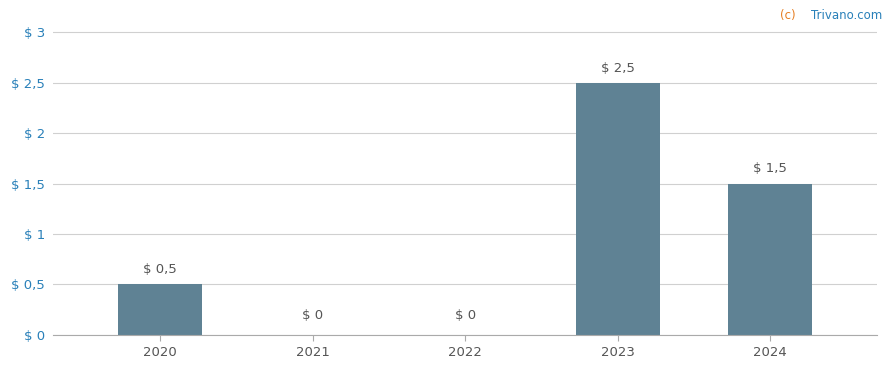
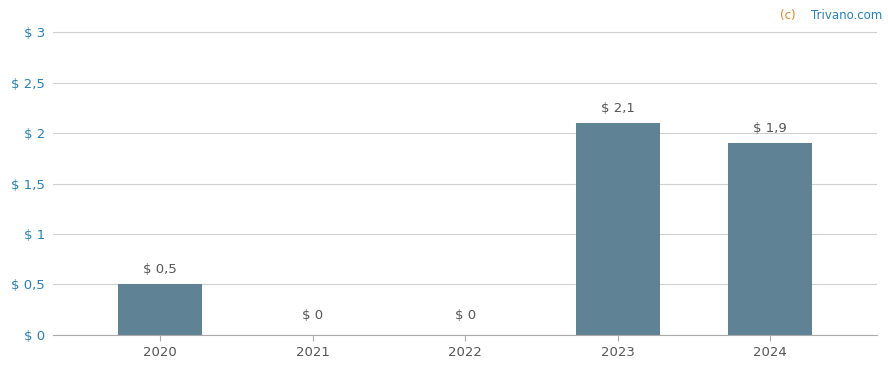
2023: 2,5 -> 2,1
2024: 1,5 -> 1,9
